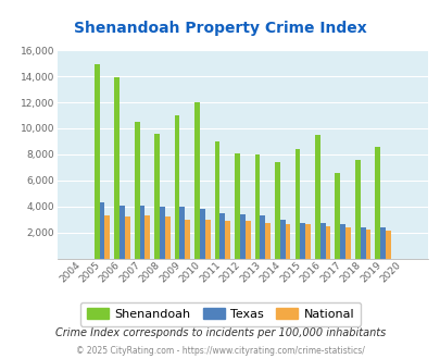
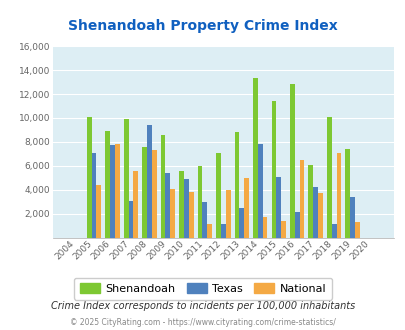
Shenandoah/2005: 14,900 -> 10,100
Texas/2005: 4,300 -> 7,100
National/2005: 3,300 -> 4,400
Shenandoah/2006: 13,900 -> 8,900
Texas/2006: 4,100 -> 7,700
National/2006: 3,200 -> 7,800
Shenandoah/2007: 10,500 -> 9,900
Texas/2007: 4,100 -> 3,100
National/2007: 3,300 -> 5,600
Shenandoah/2008: 9,600 -> 7,600
Texas/2008: 4,000 -> 9,400
National/2008: 3,200 -> 7,300
Shenandoah/2009: 11,000 -> 8,600
Texas/2009: 4,000 -> 5,400
National/2009: 3,000 -> 4,100
Shenandoah/2010: 12,000 -> 5,600
Texas/2010: 3,800 -> 4,900
National/2010: 3,000 -> 3,800
Shenandoah/2011: 9,000 -> 6,000
Texas/2011: 3,500 -> 3,000
National/2011: 2,900 -> 1,100
Shenandoah/2012: 8,100 -> 7,100
Texas/2012: 3,400 -> 1,100
National/2012: 2,900 -> 4,000
Shenandoah/2013: 8,000 -> 8,800
Texas/2013: 3,300 -> 2,500
National/2013: 2,700 -> 5,000
Shenandoah/2014: 7,400 -> 13,300
Texas/2014: 3,000 -> 7,800
National/2014: 2,600 -> 1,700
Shenandoah/2015: 8,400 -> 11,400
Texas/2015: 2,700 -> 5,100
National/2015: 2,600 -> 1,400
Shenandoah/2016: 9,500 -> 12,800
Texas/2016: 2,700 -> 2,100
National/2016: 2,500 -> 6,500
Shenandoah/2017: 6,600 -> 6,100
Texas/2017: 2,600 -> 4,200
National/2017: 2,400 -> 3,700
Shenandoah/2018: 7,600 -> 10,100
Texas/2018: 2,400 -> 1,100
National/2018: 2,200 -> 7,100
Shenandoah/2019: 8,600 -> 7,400
Texas/2019: 2,400 -> 3,400
National/2019: 2,100 -> 1,300
